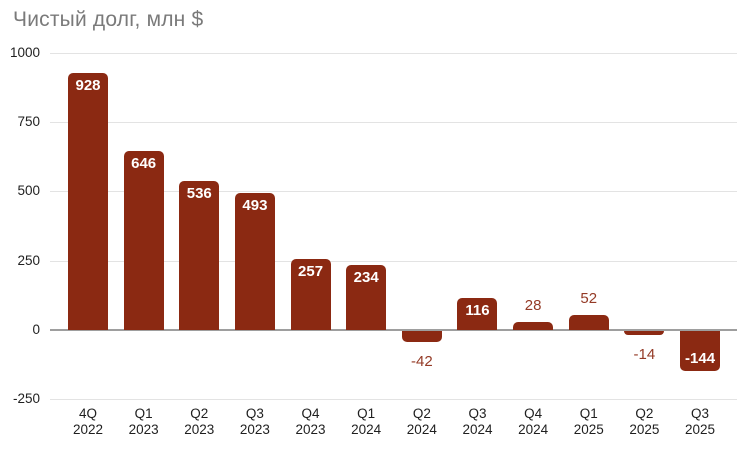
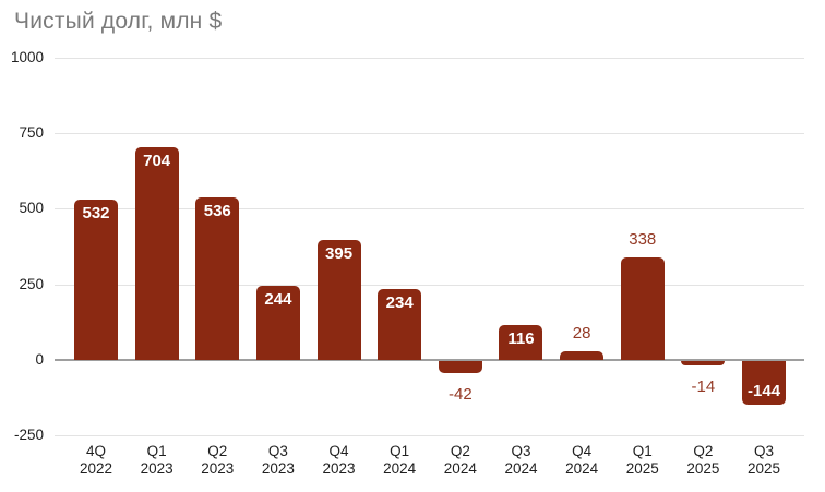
4Q 2022: 928 -> 532
Q1 2023: 646 -> 704
Q3 2023: 493 -> 244
Q4 2023: 257 -> 395
Q1 2025: 52 -> 338
